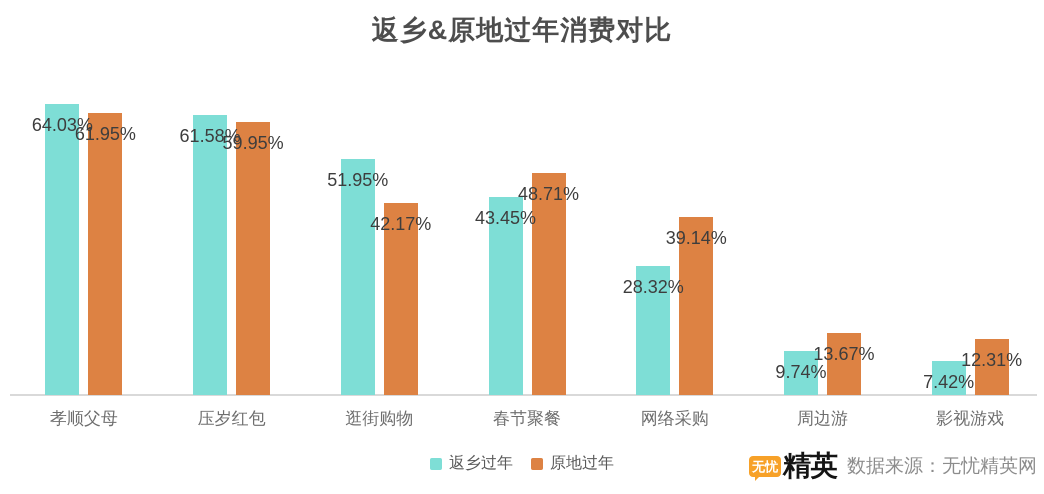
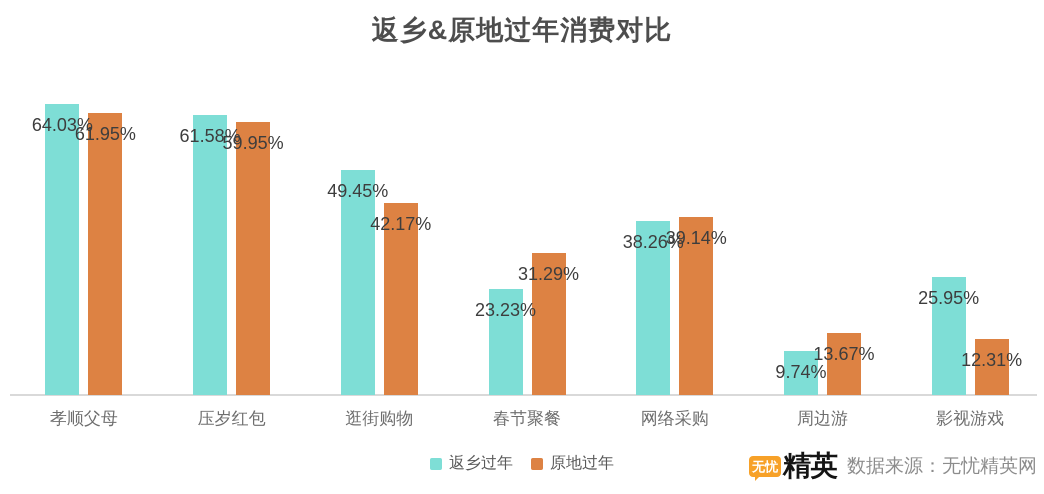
返乡过年/逛街购物: 51.95% -> 49.45%
返乡过年/春节聚餐: 43.45% -> 23.23%
原地过年/春节聚餐: 48.71% -> 31.29%
返乡过年/网络采购: 28.32% -> 38.26%
返乡过年/影视游戏: 7.42% -> 25.95%
